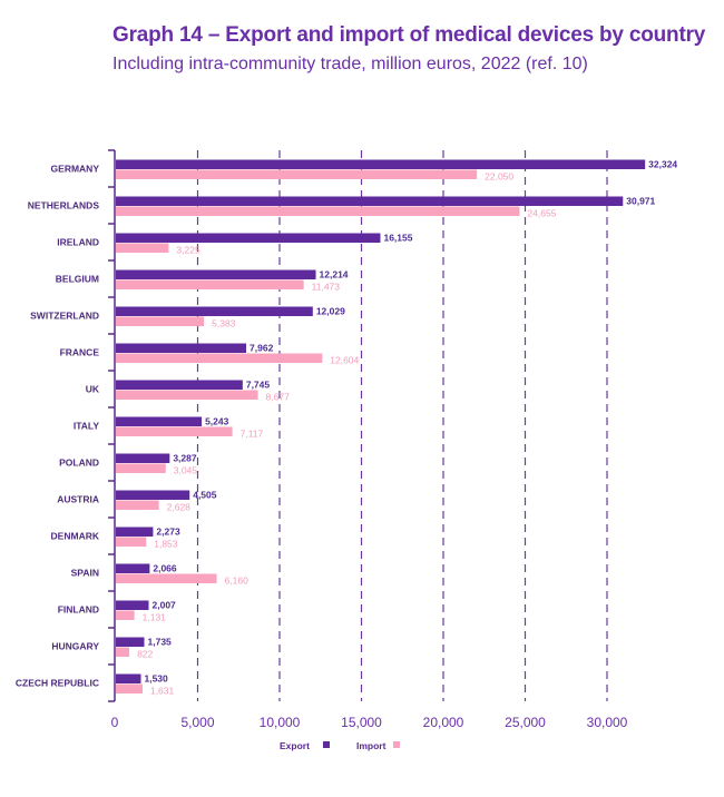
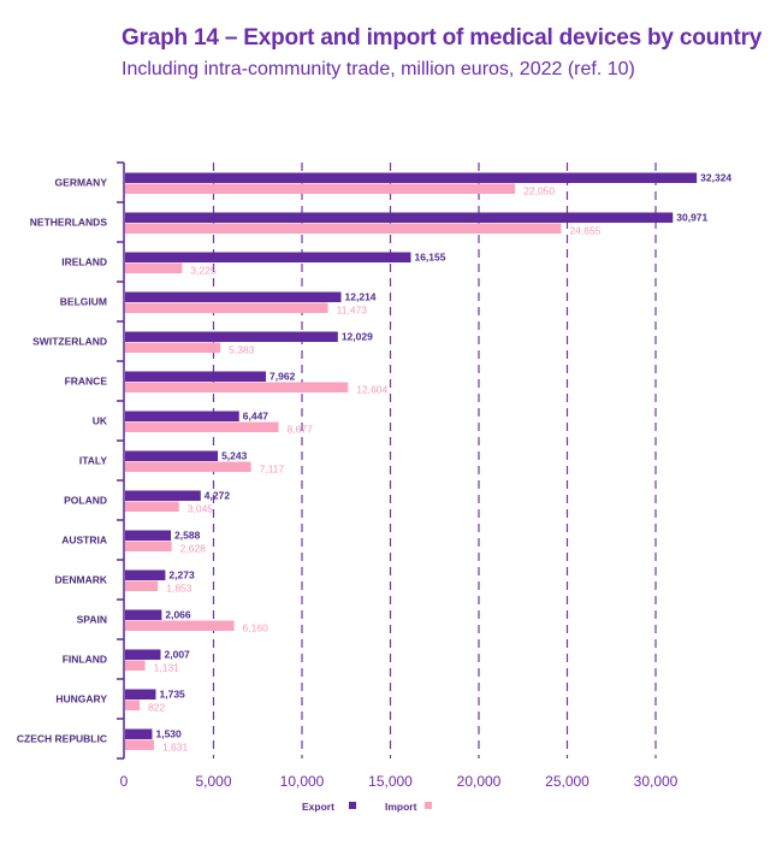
Export/UK: 7,745 -> 6,447
Export/POLAND: 3,287 -> 4,272
Export/AUSTRIA: 4,505 -> 2,588
